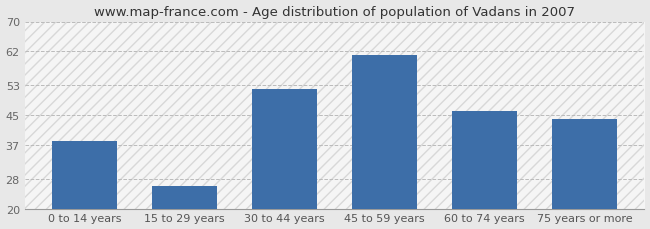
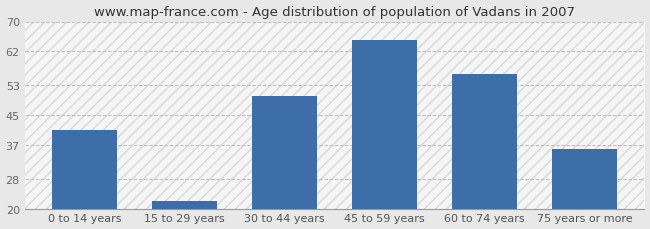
0 to 14 years: 38 -> 41
15 to 29 years: 26 -> 22
30 to 44 years: 52 -> 50
45 to 59 years: 61 -> 65
60 to 74 years: 46 -> 56
75 years or more: 44 -> 36
